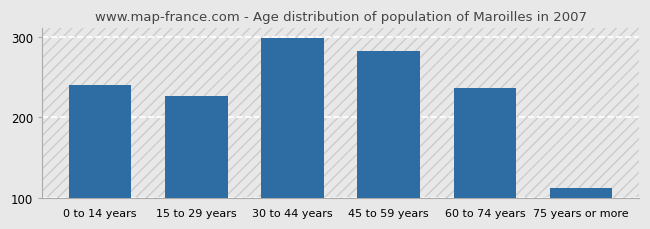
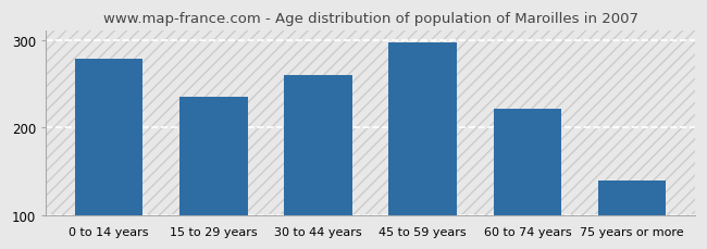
0 to 14 years: 240 -> 278
15 to 29 years: 226 -> 235
30 to 44 years: 298 -> 260
45 to 59 years: 282 -> 297
60 to 74 years: 236 -> 222
75 years or more: 112 -> 140
